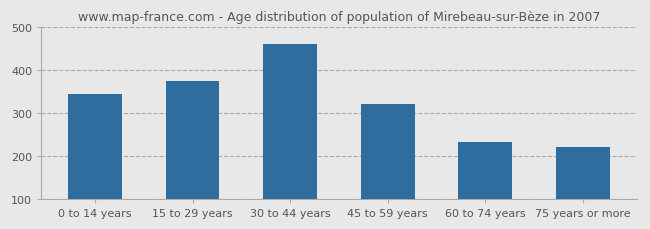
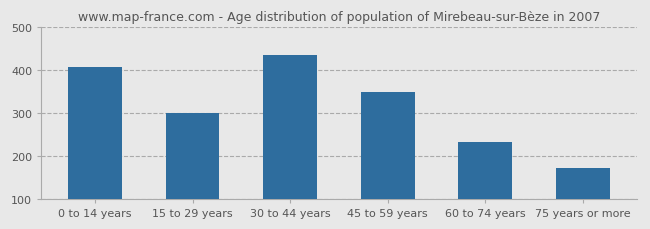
0 to 14 years: 345 -> 407
15 to 29 years: 375 -> 300
30 to 44 years: 460 -> 435
45 to 59 years: 320 -> 348
75 years or more: 220 -> 172
